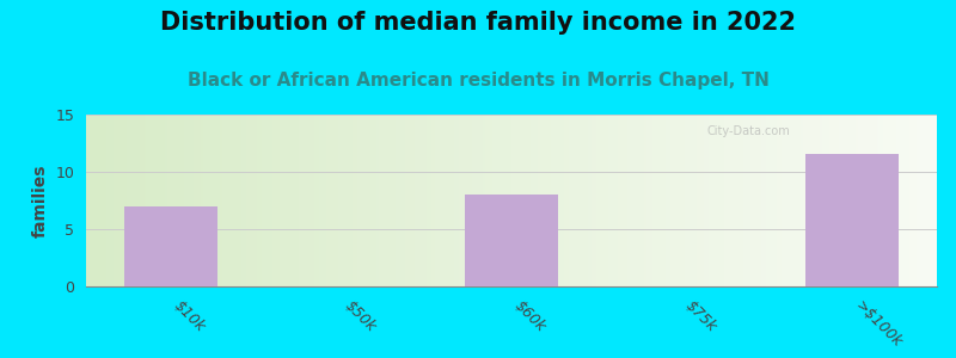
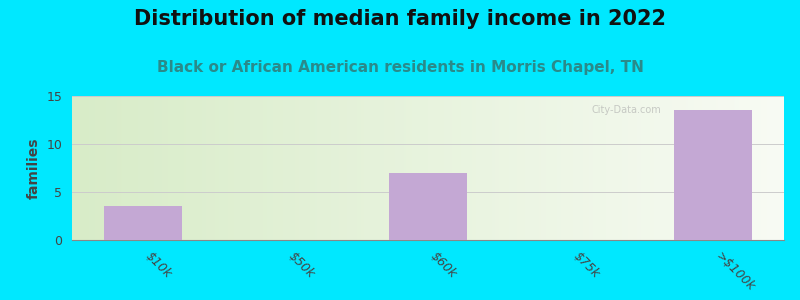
$10k: 7.0 -> 3.5
$60k: 8.0 -> 7.0
>$100k: 11.6 -> 13.5
